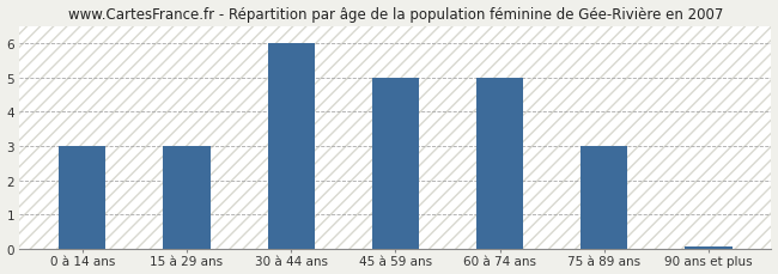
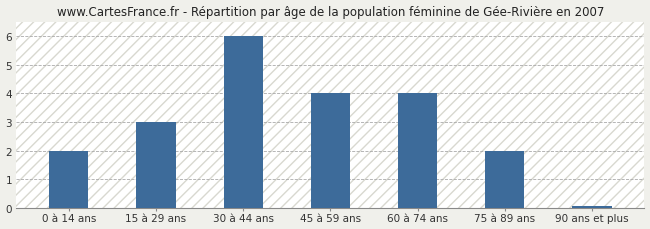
0 à 14 ans: 3.00 -> 2.00
45 à 59 ans: 5.00 -> 4.00
60 à 74 ans: 5.00 -> 4.00
75 à 89 ans: 3.00 -> 2.00
